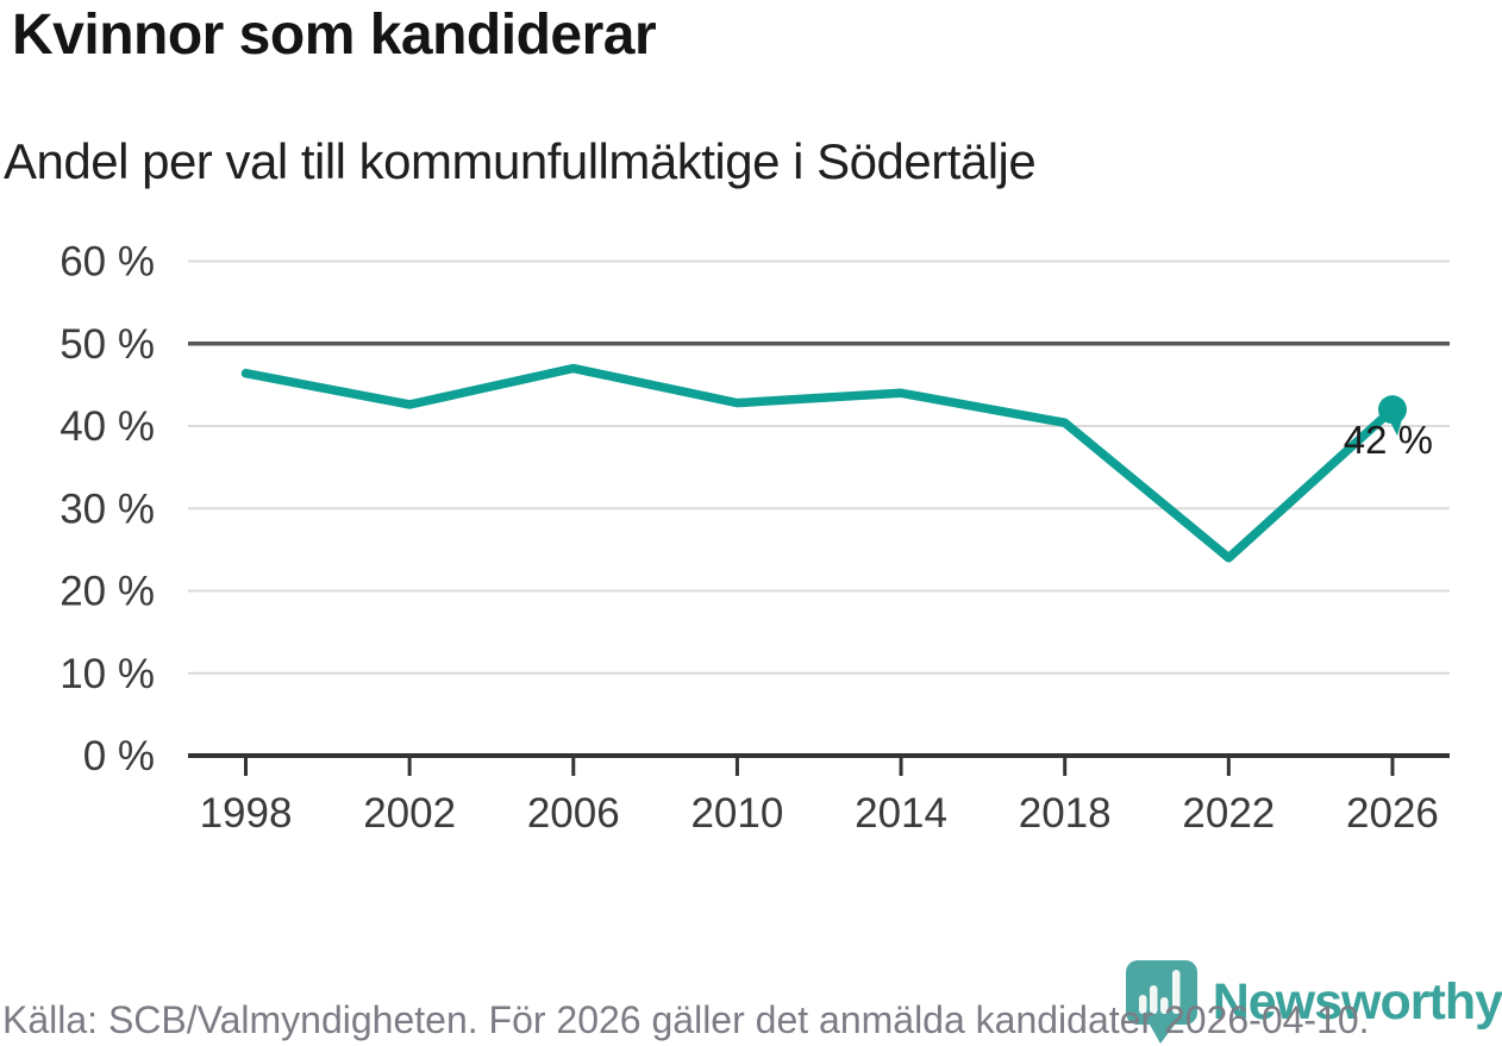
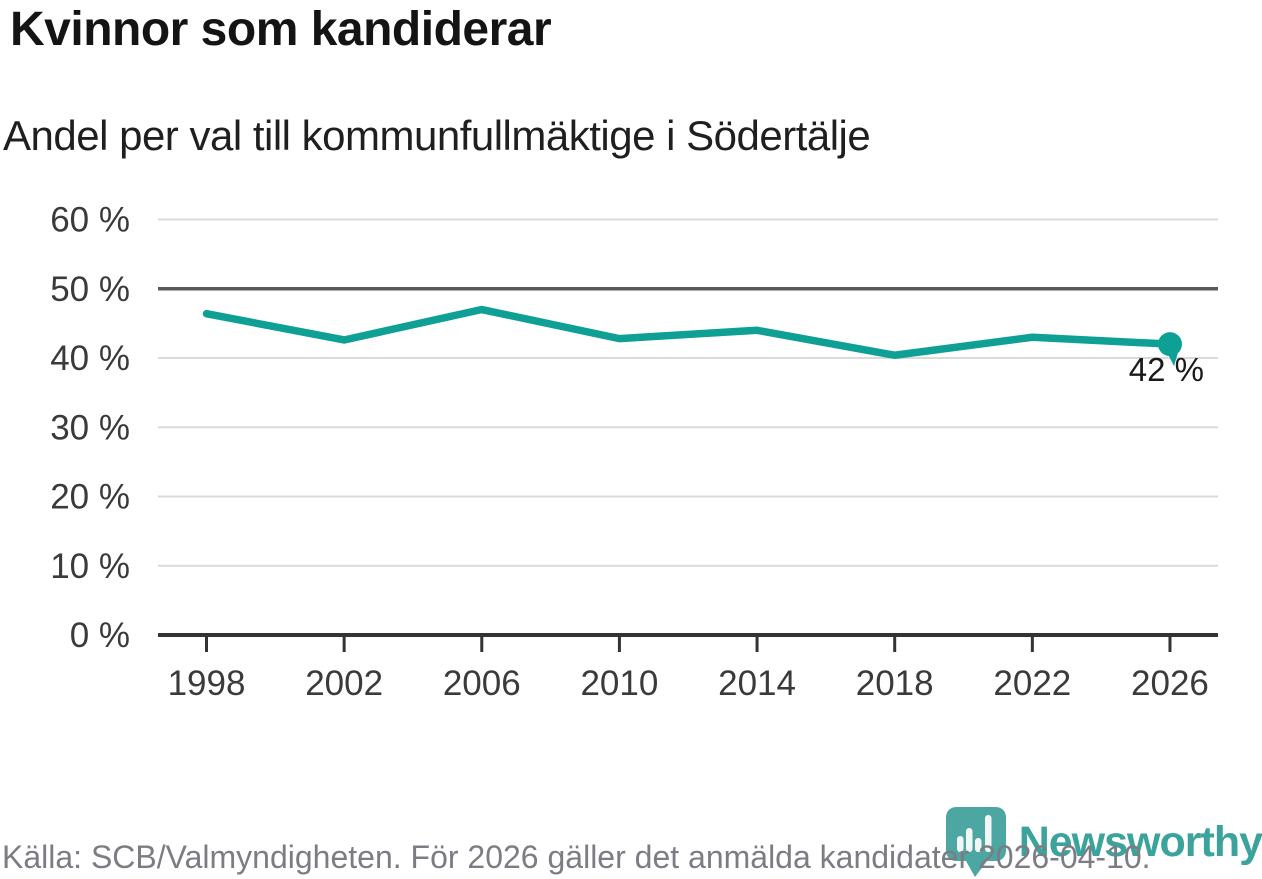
2022: 24% -> 43%
